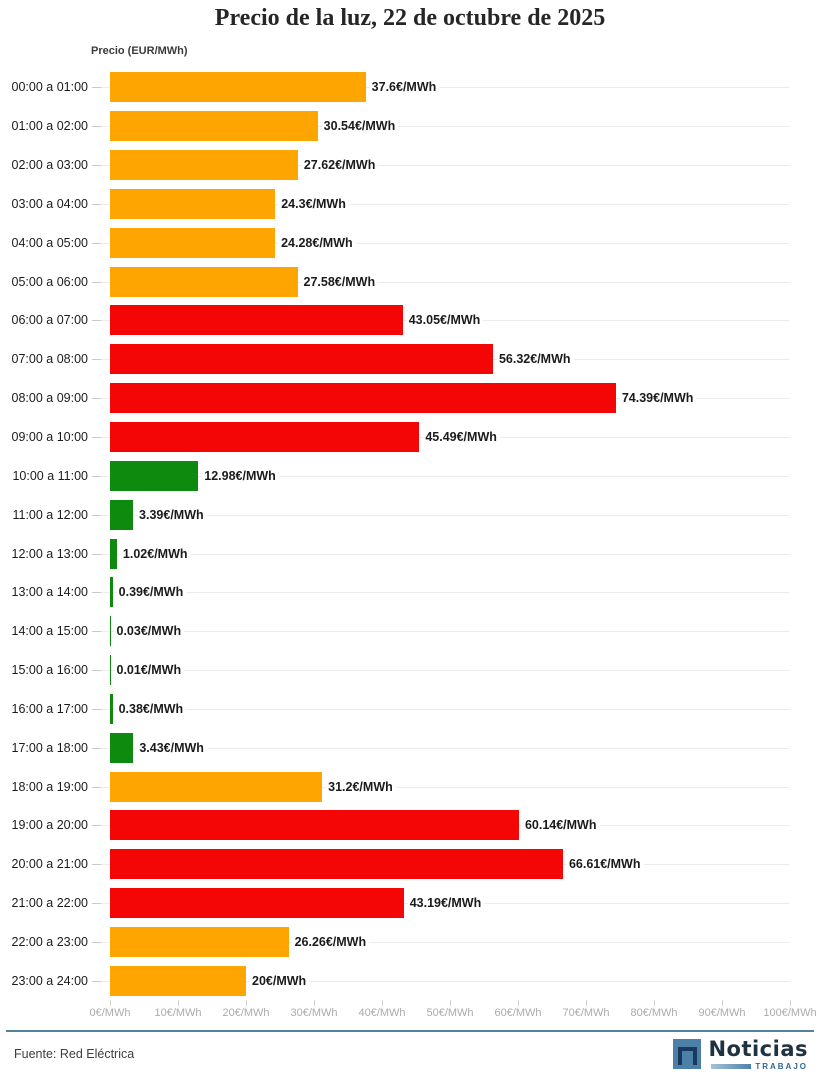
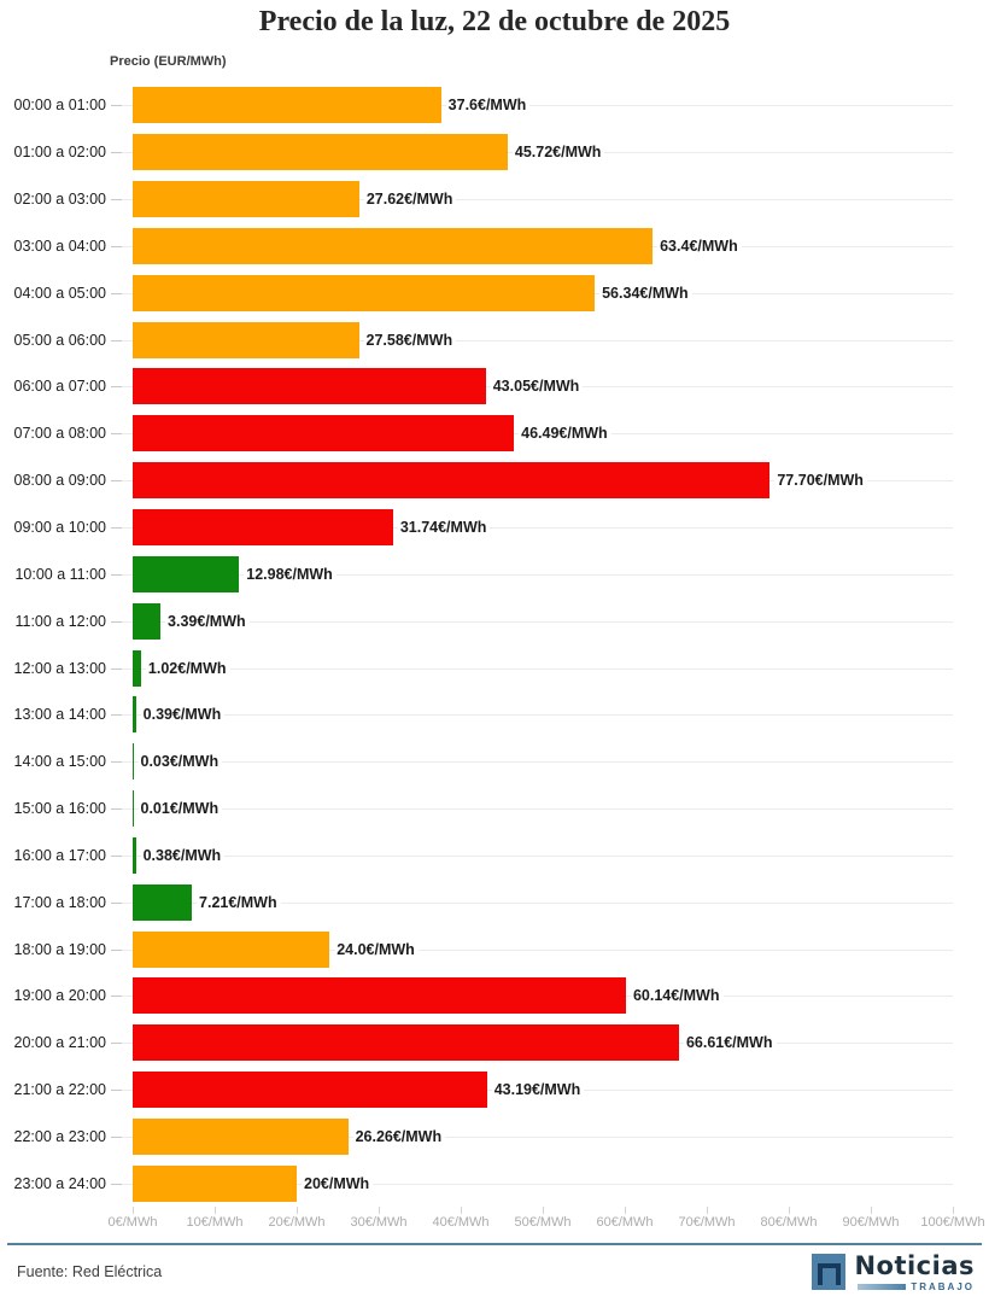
01:00 a 02:00: 30.54 -> 45.72
03:00 a 04:00: 24.3 -> 63.4
04:00 a 05:00: 24.28 -> 56.34
07:00 a 08:00: 56.32 -> 46.49
08:00 a 09:00: 74.39 -> 77.70
09:00 a 10:00: 45.49 -> 31.74
17:00 a 18:00: 3.43 -> 7.21
18:00 a 19:00: 31.2 -> 24.0
